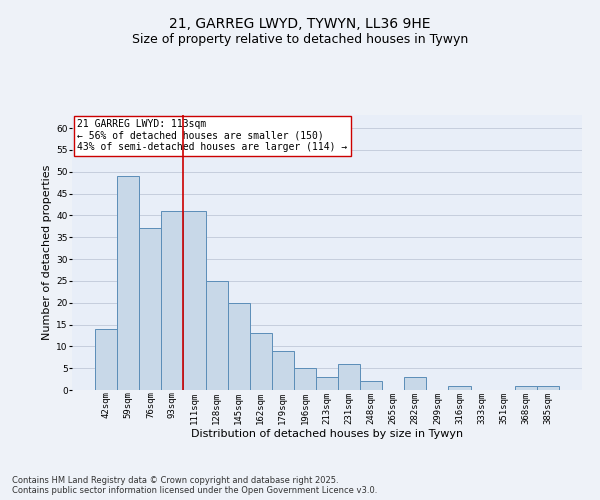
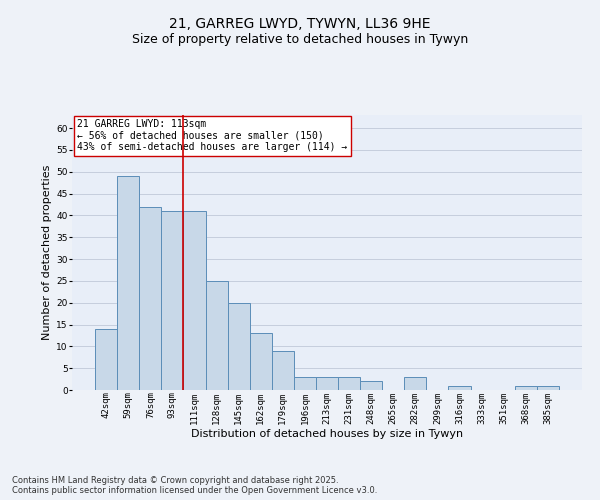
76sqm: 37 -> 42
196sqm: 5 -> 3
231sqm: 6 -> 3
